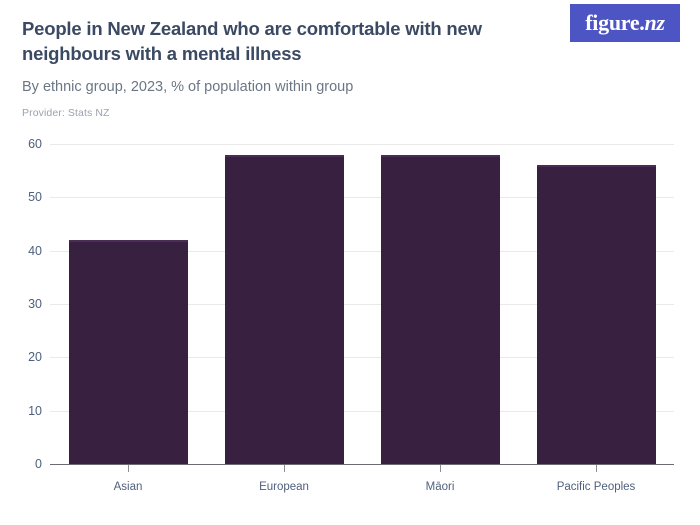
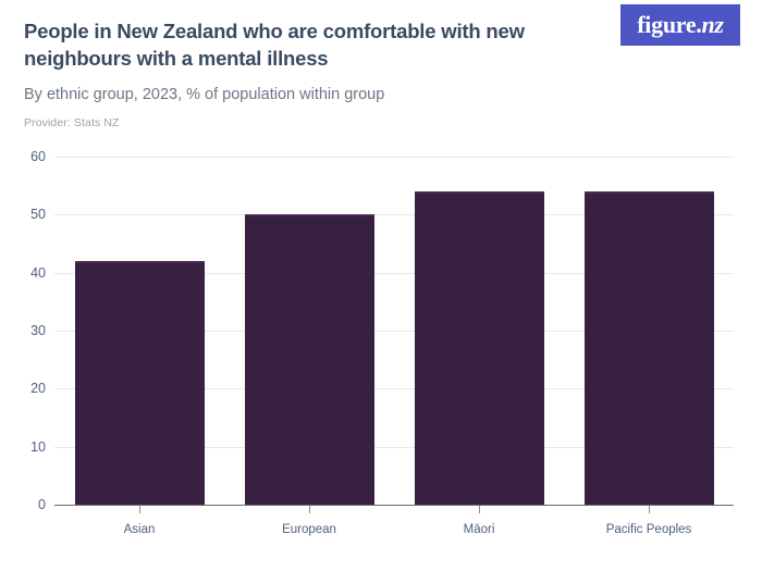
European: 58 -> 50
Māori: 58 -> 54
Pacific Peoples: 56 -> 54
